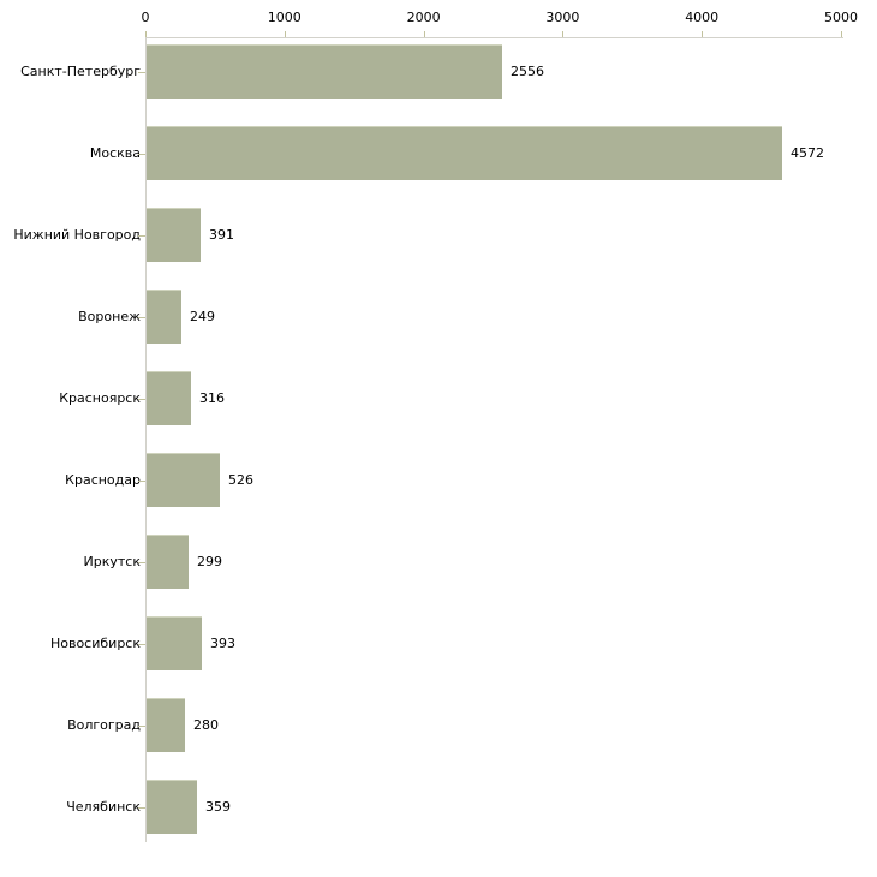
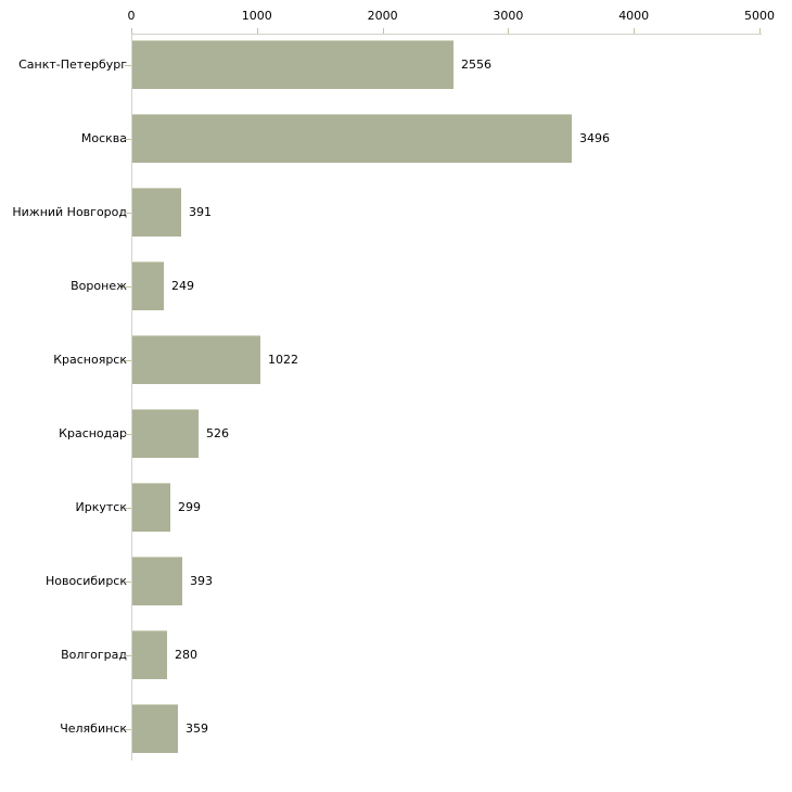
Москва: 4572 -> 3496
Красноярск: 316 -> 1022
